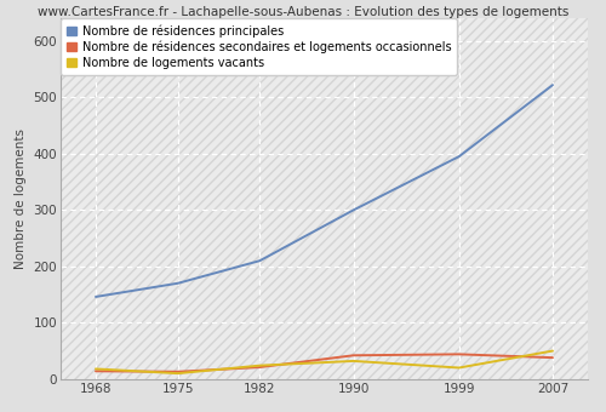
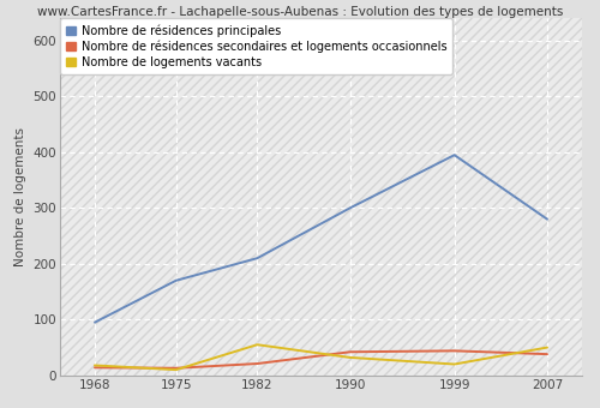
Nombre de résidences principales/1968: 146 -> 95
Nombre de logements vacants/1982: 24 -> 55
Nombre de résidences principales/2007: 522 -> 280
